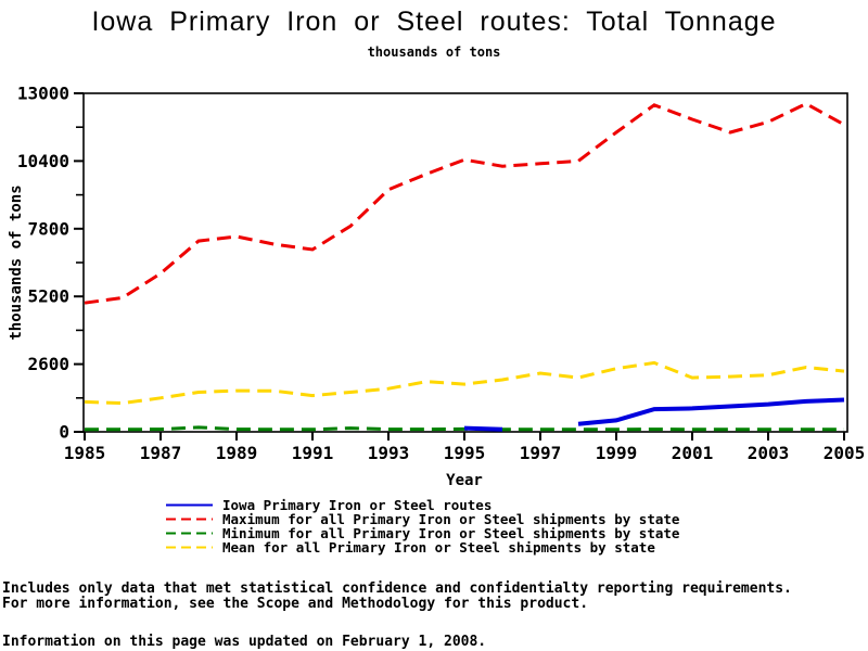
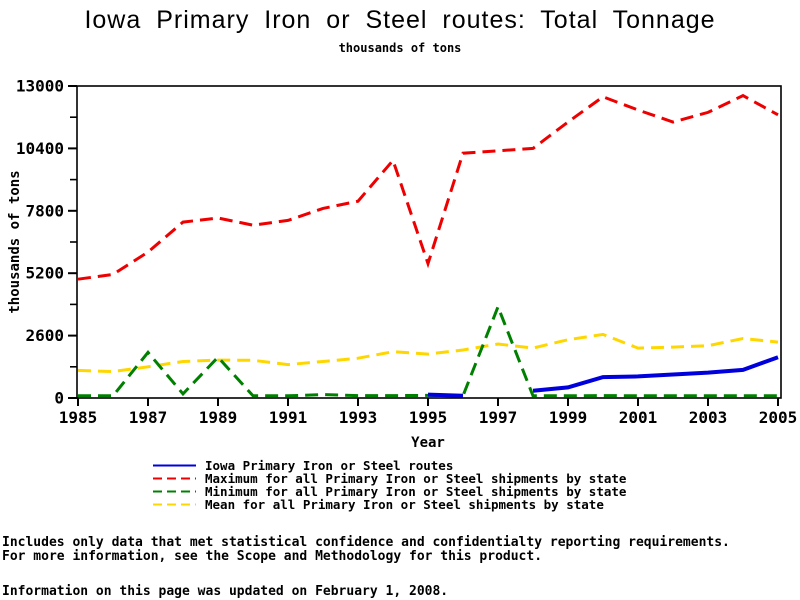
Minimum for all Primary Iron or Steel shipments by state/1987: 100 -> 1900
Minimum for all Primary Iron or Steel shipments by state/1989: 100 -> 1700
Maximum for all Primary Iron or Steel shipments by state/1991: 7000 -> 7400
Maximum for all Primary Iron or Steel shipments by state/1993: 9300 -> 8200
Maximum for all Primary Iron or Steel shipments by state/1995: 10400 -> 5600
Minimum for all Primary Iron or Steel shipments by state/1997: 100 -> 3800
Iowa Primary Iron or Steel routes/2005: 1200 -> 1700
